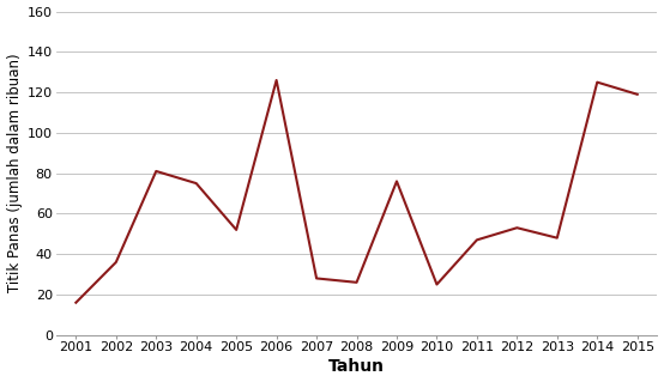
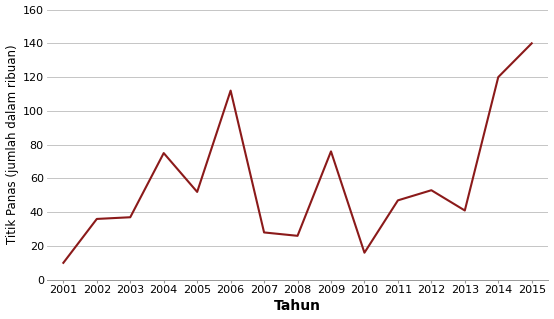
2001: 16 -> 10
2003: 81 -> 37
2006: 126 -> 112
2010: 25 -> 16
2013: 48 -> 41
2014: 125 -> 120
2015: 119 -> 140
